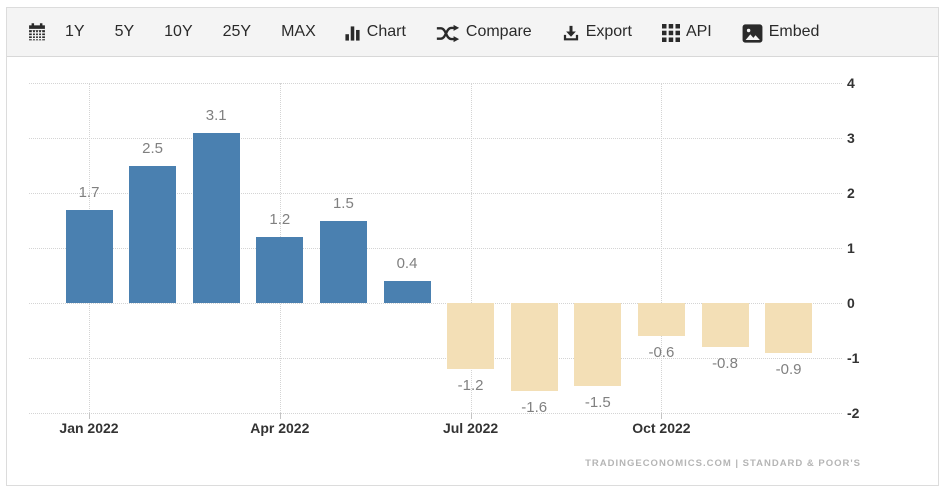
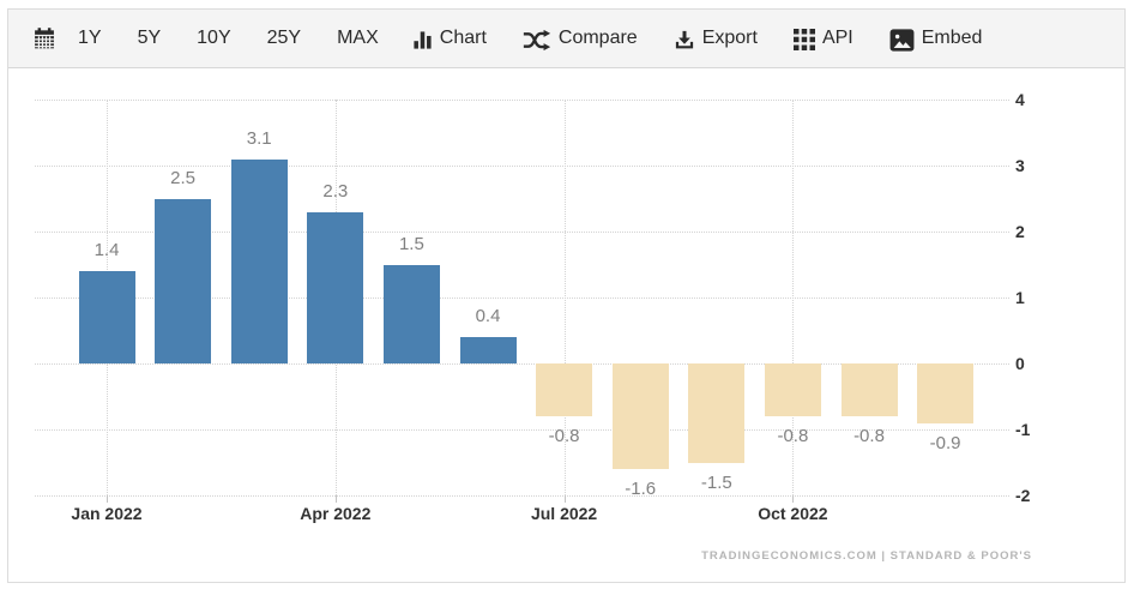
Jan 2022: 1.7 -> 1.4
Apr 2022: 1.2 -> 2.3
Jul 2022: -1.2 -> -0.8
Oct 2022: -0.6 -> -0.8
